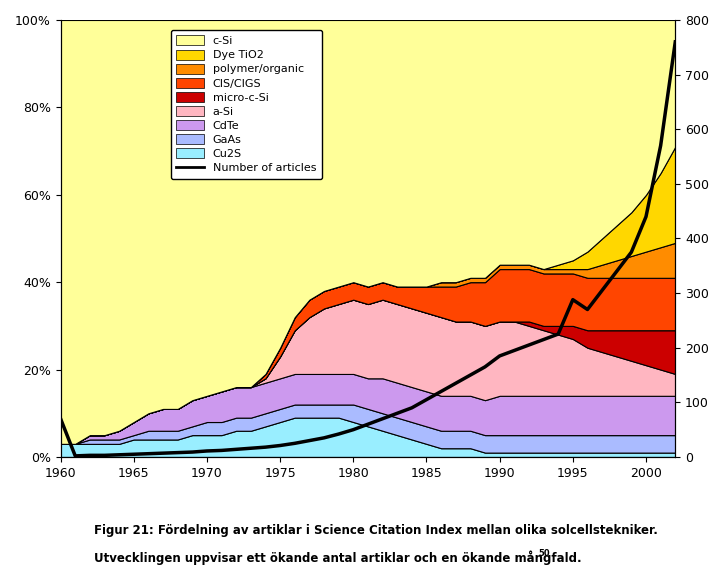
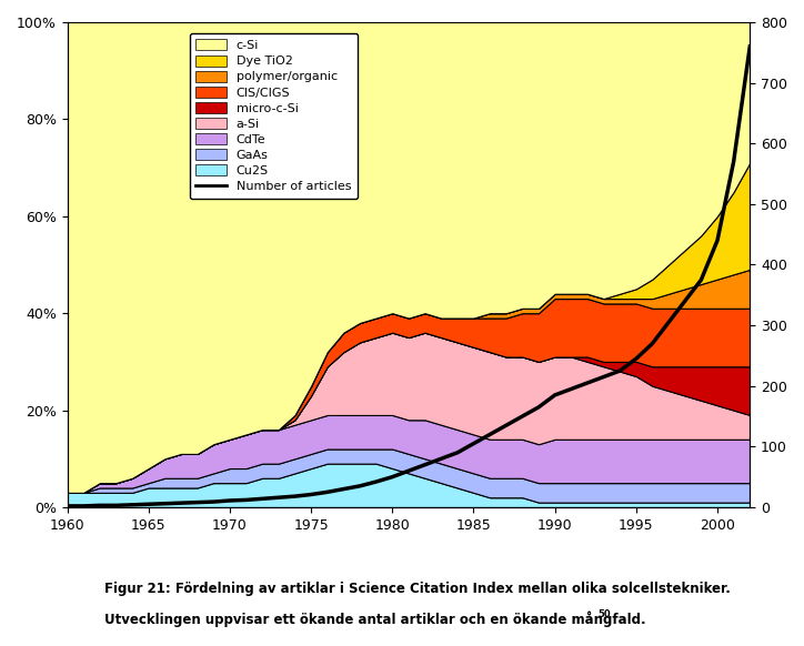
Number of articles/1960: 70 -> 2
Number of articles/1995: 288 -> 245
